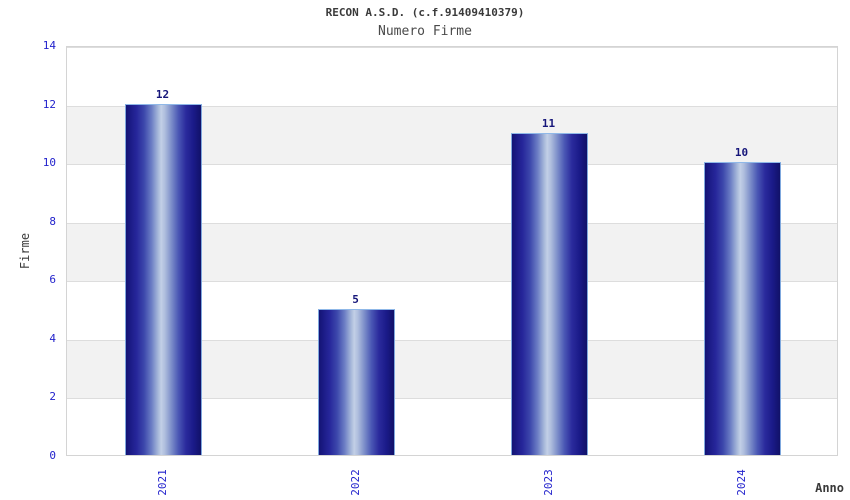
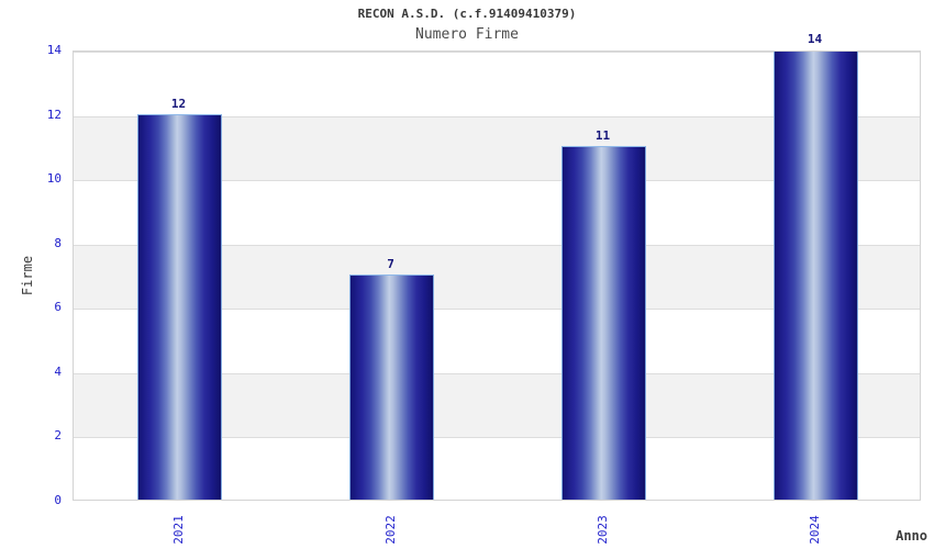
2022: 5 -> 7
2024: 10 -> 14
